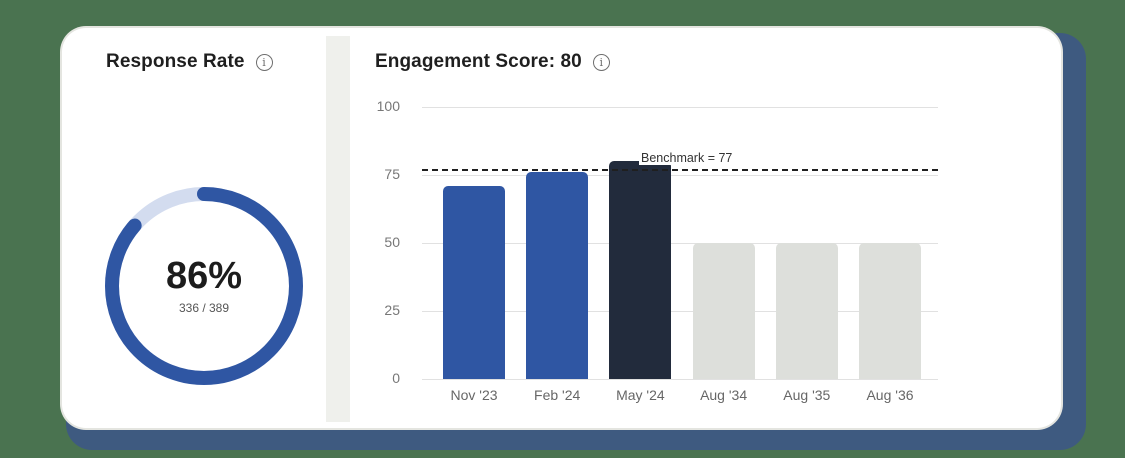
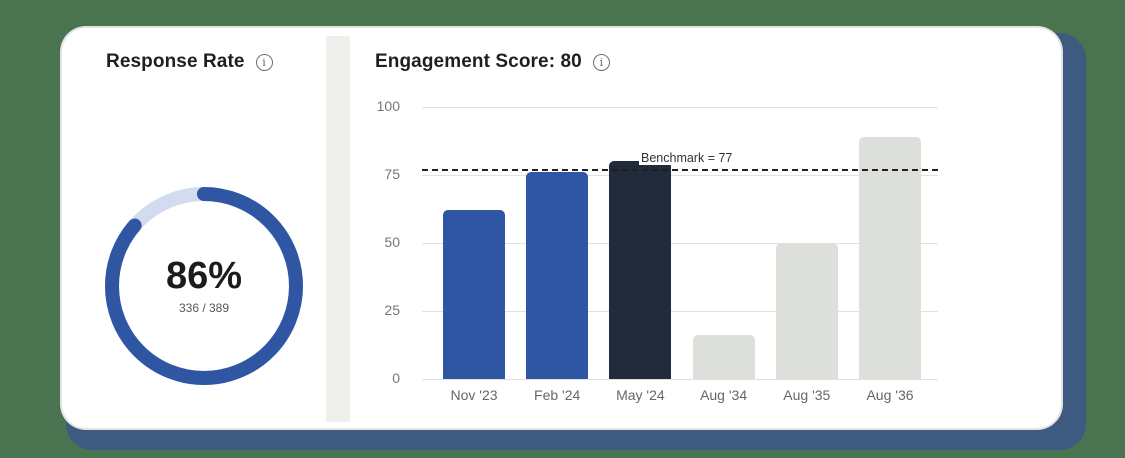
Nov '23: 71 -> 62
Aug '34: 50 -> 16
Aug '36: 50 -> 89
